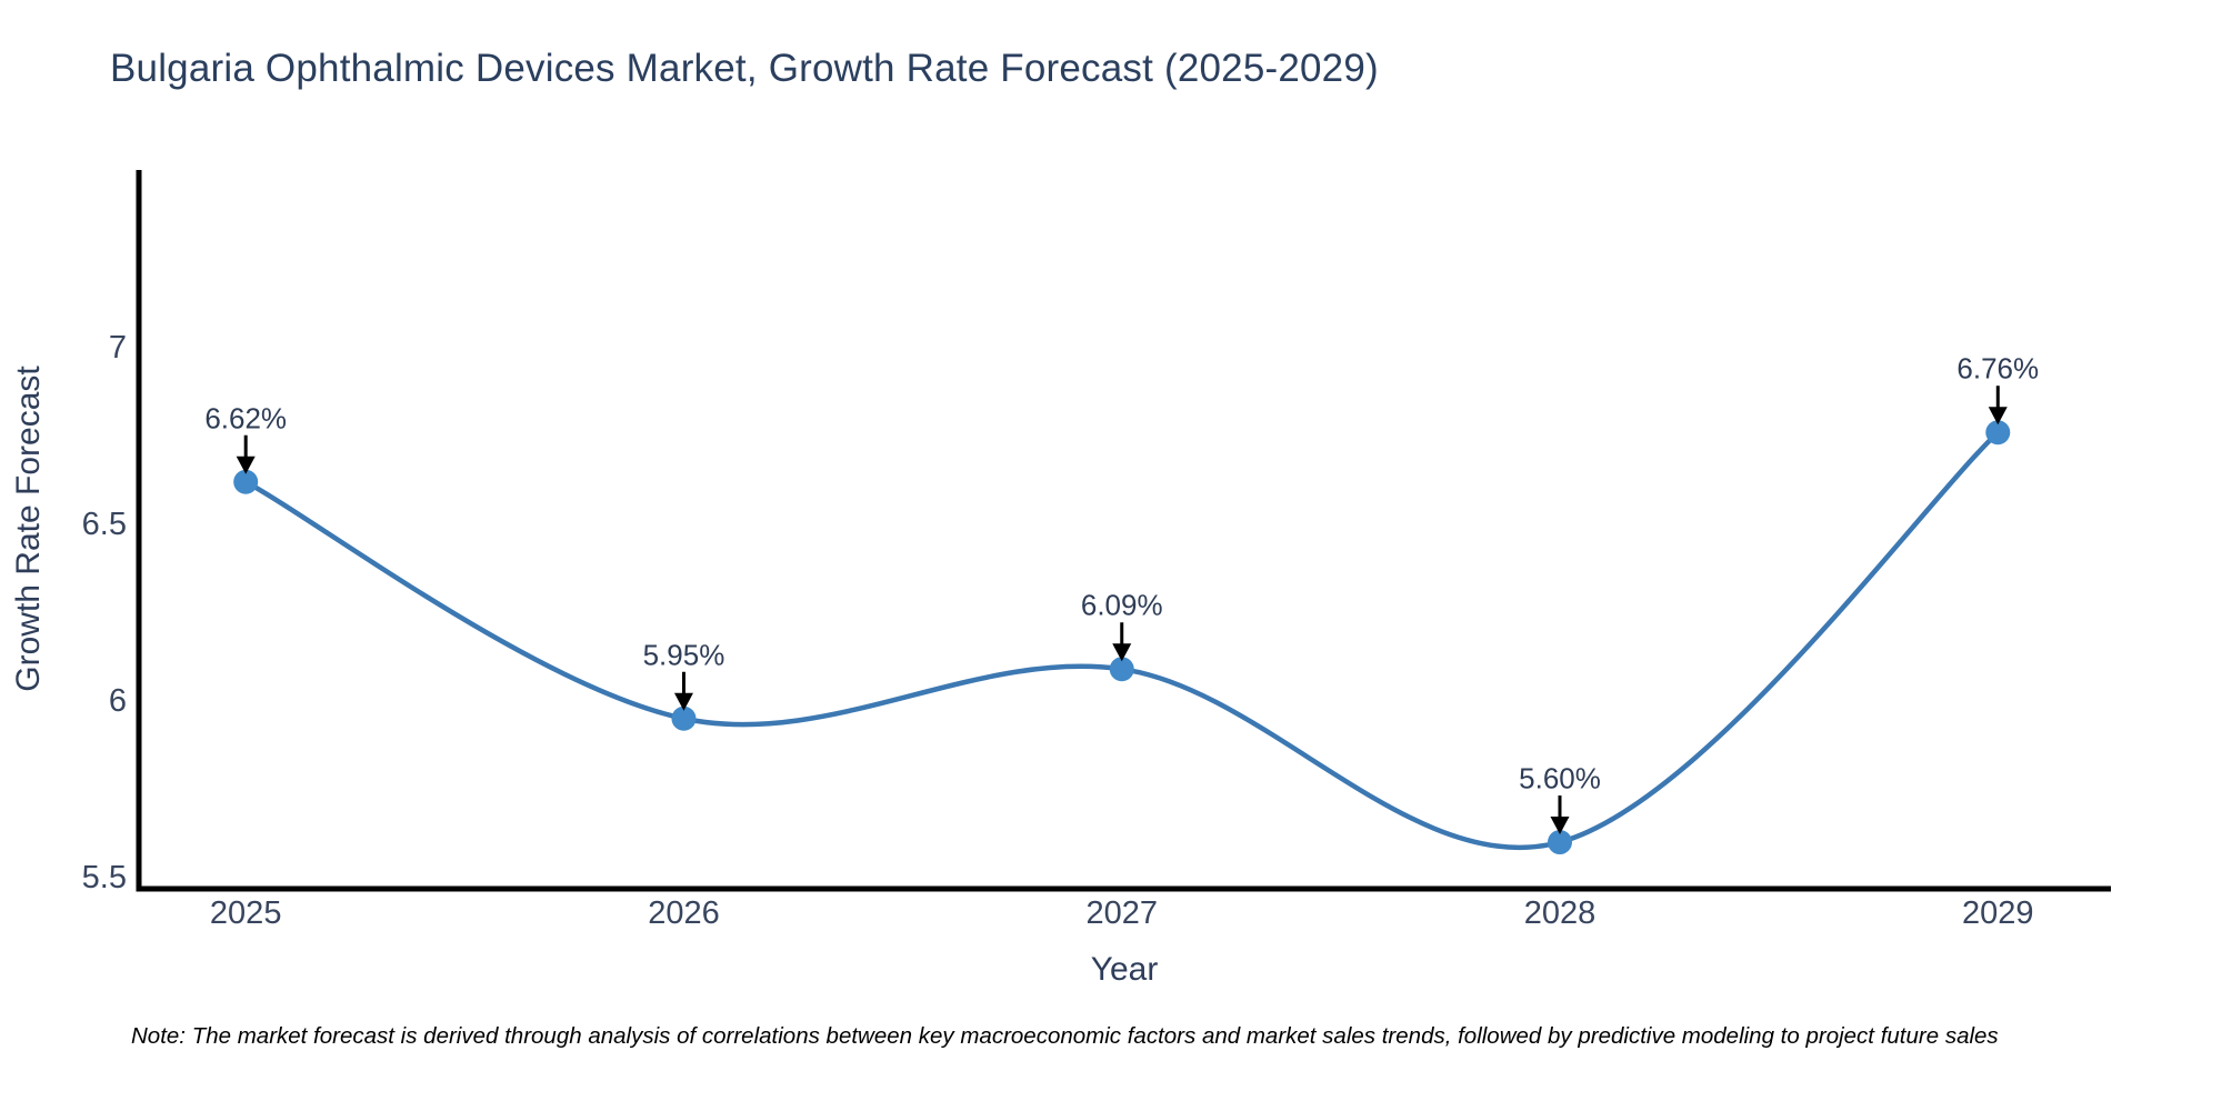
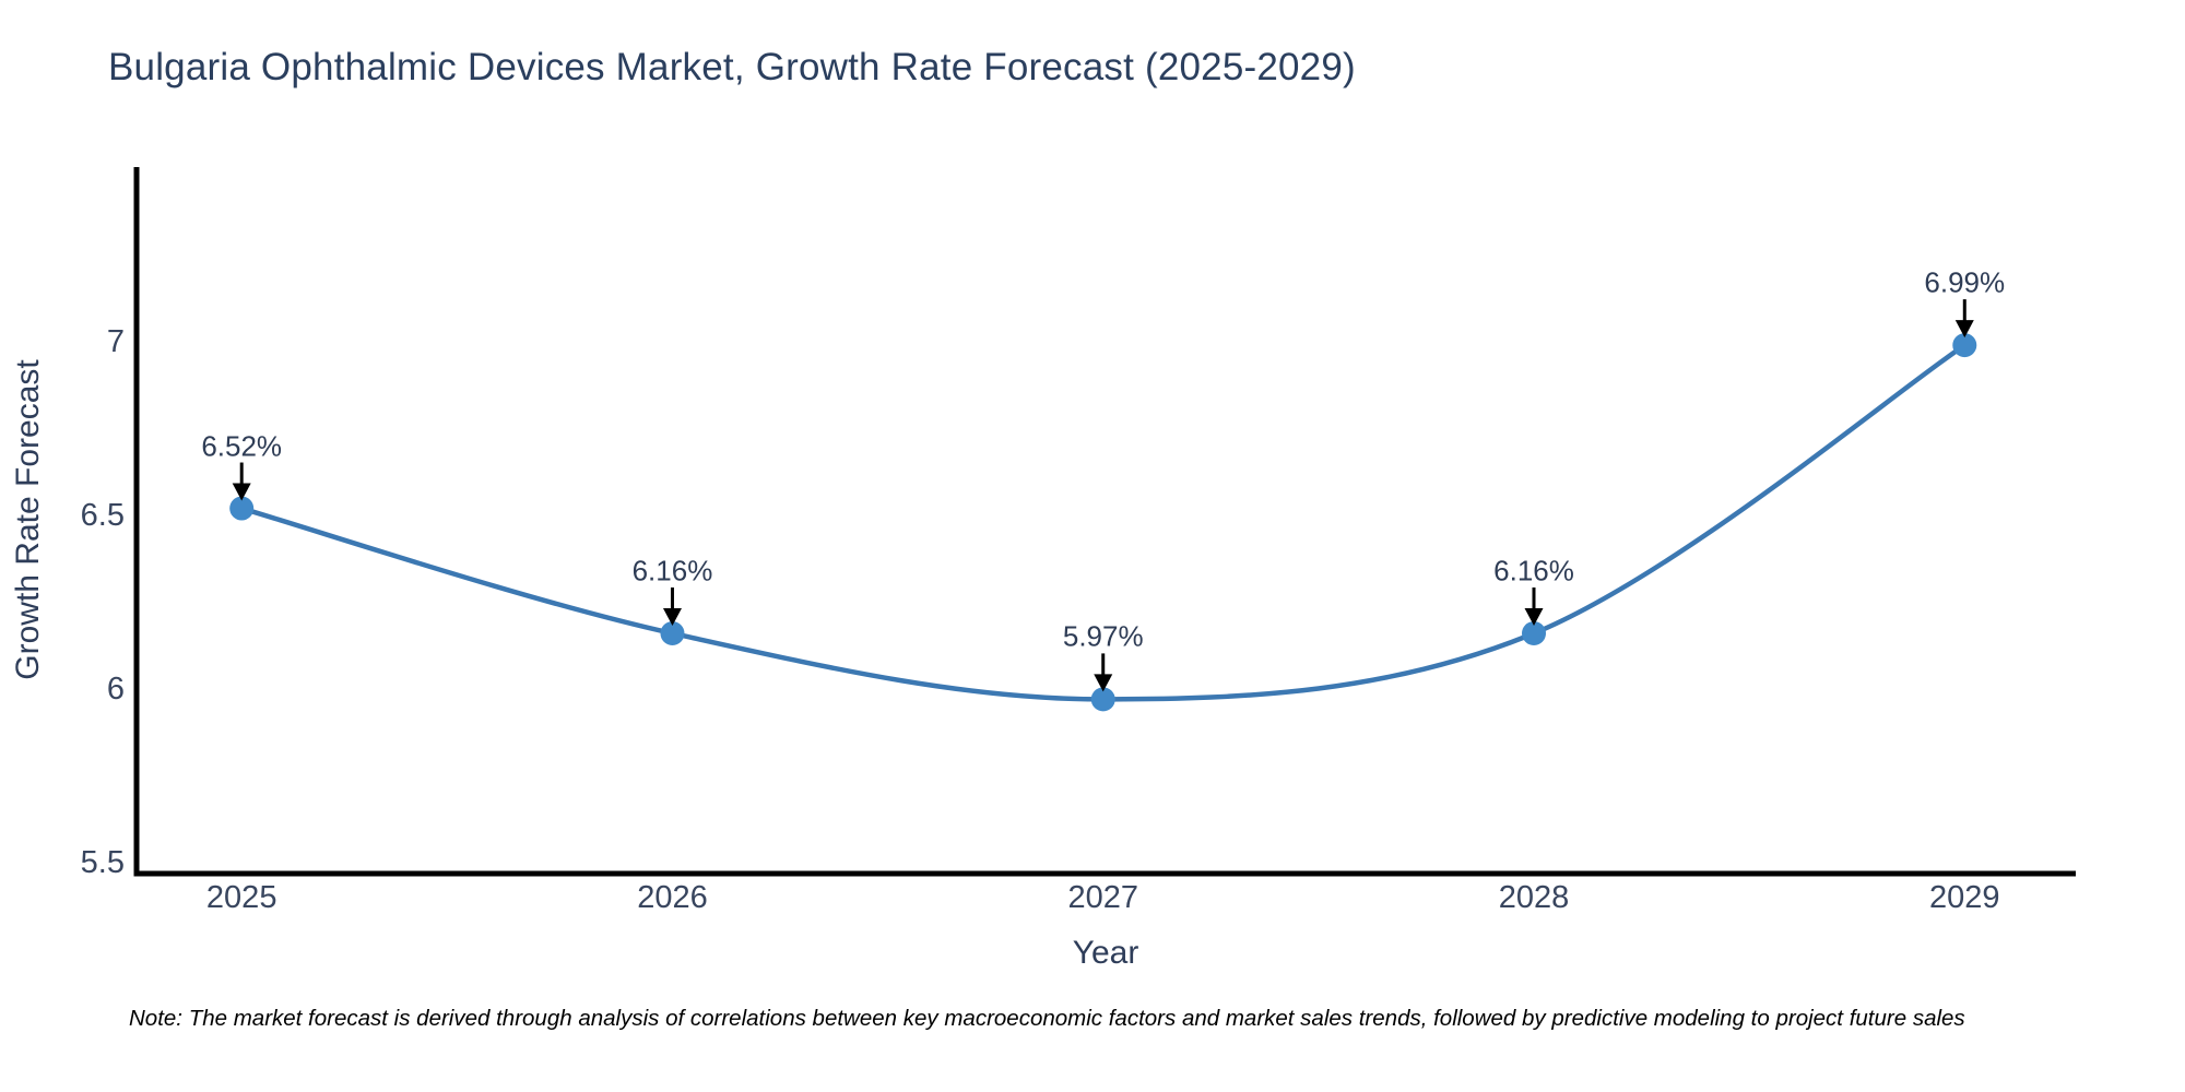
2025: 6.62% -> 6.52%
2026: 5.95% -> 6.16%
2027: 6.09% -> 5.97%
2028: 5.60% -> 6.16%
2029: 6.76% -> 6.99%
